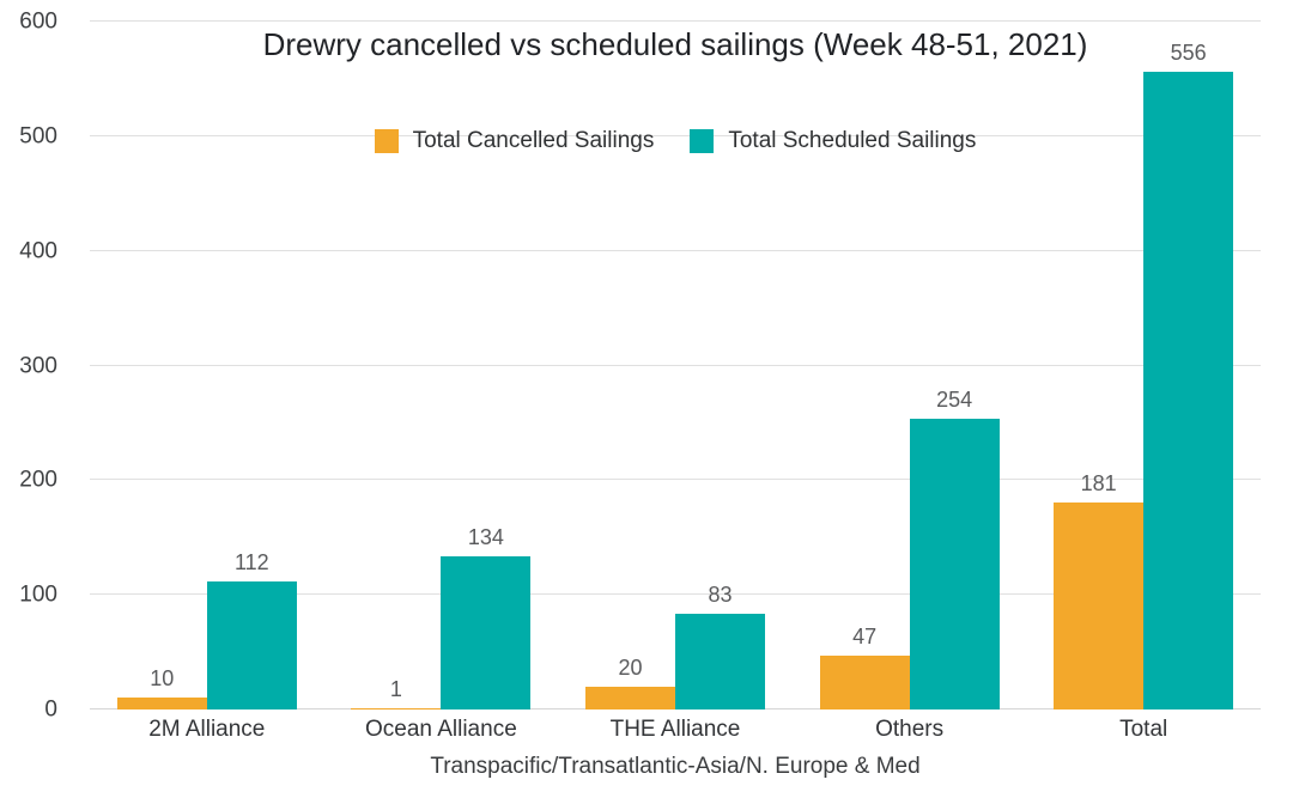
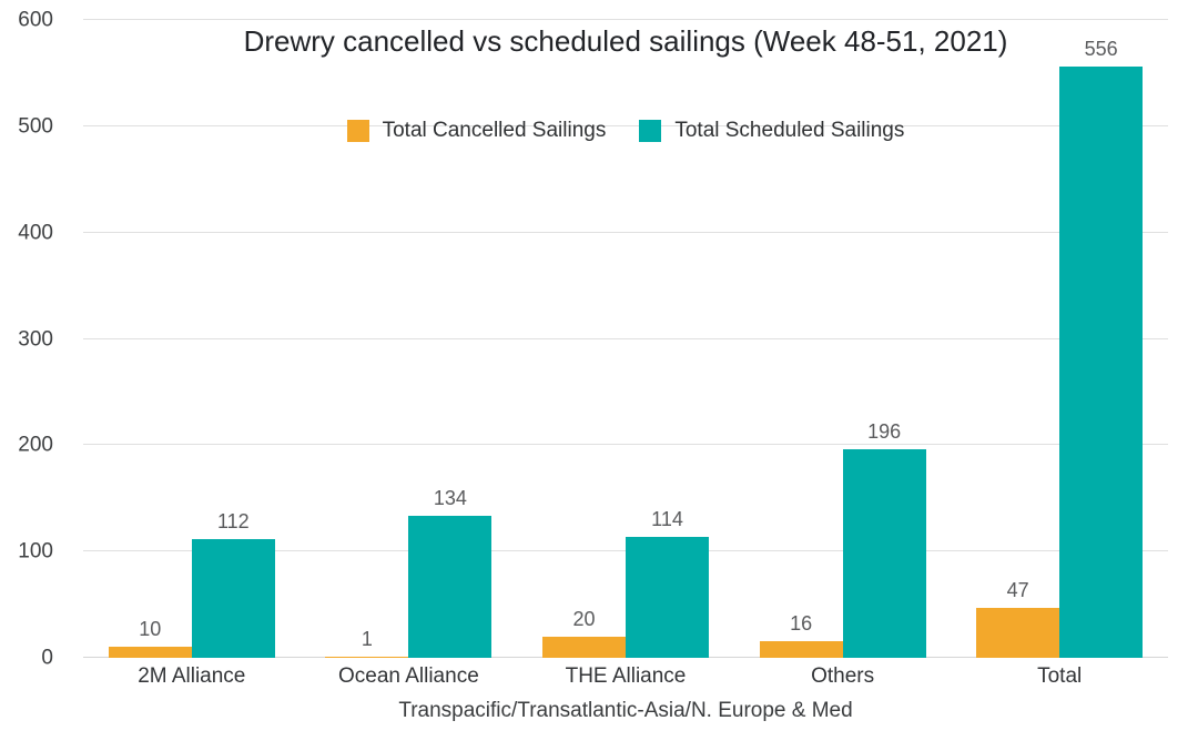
Total Scheduled Sailings/THE Alliance: 83 -> 114
Total Cancelled Sailings/Others: 47 -> 16
Total Scheduled Sailings/Others: 254 -> 196
Total Cancelled Sailings/Total: 181 -> 47
